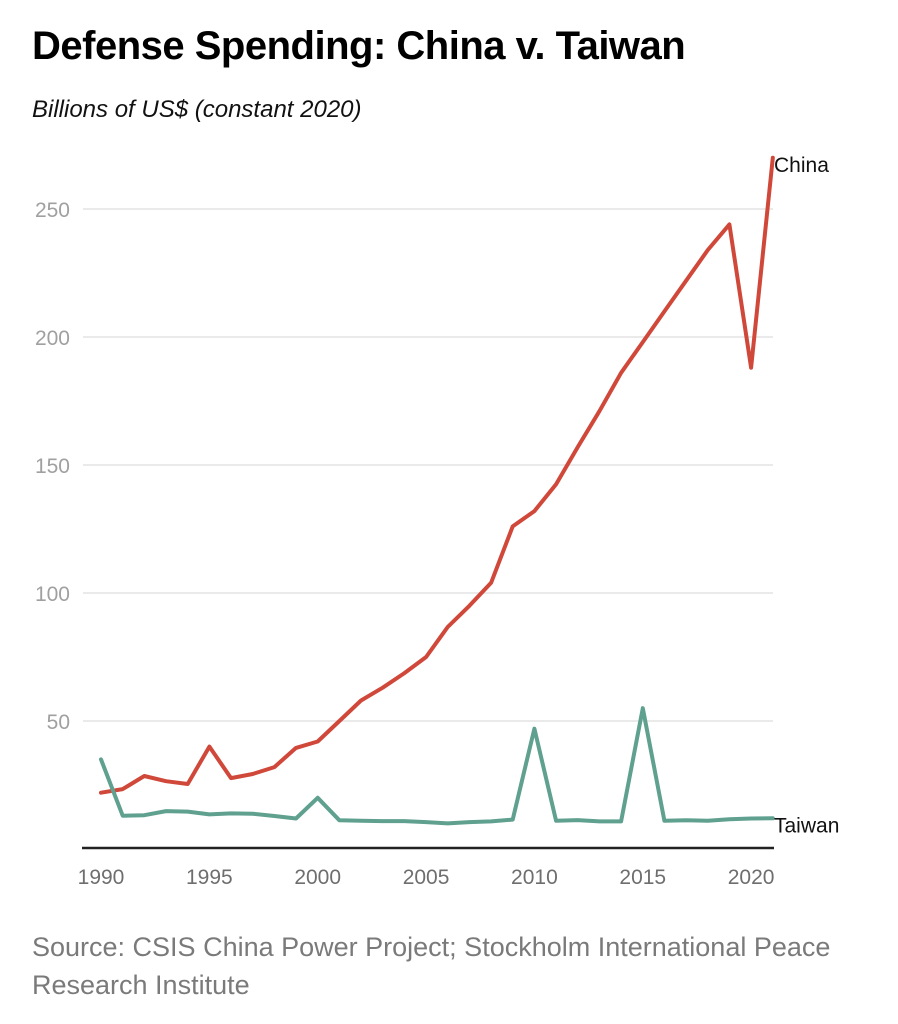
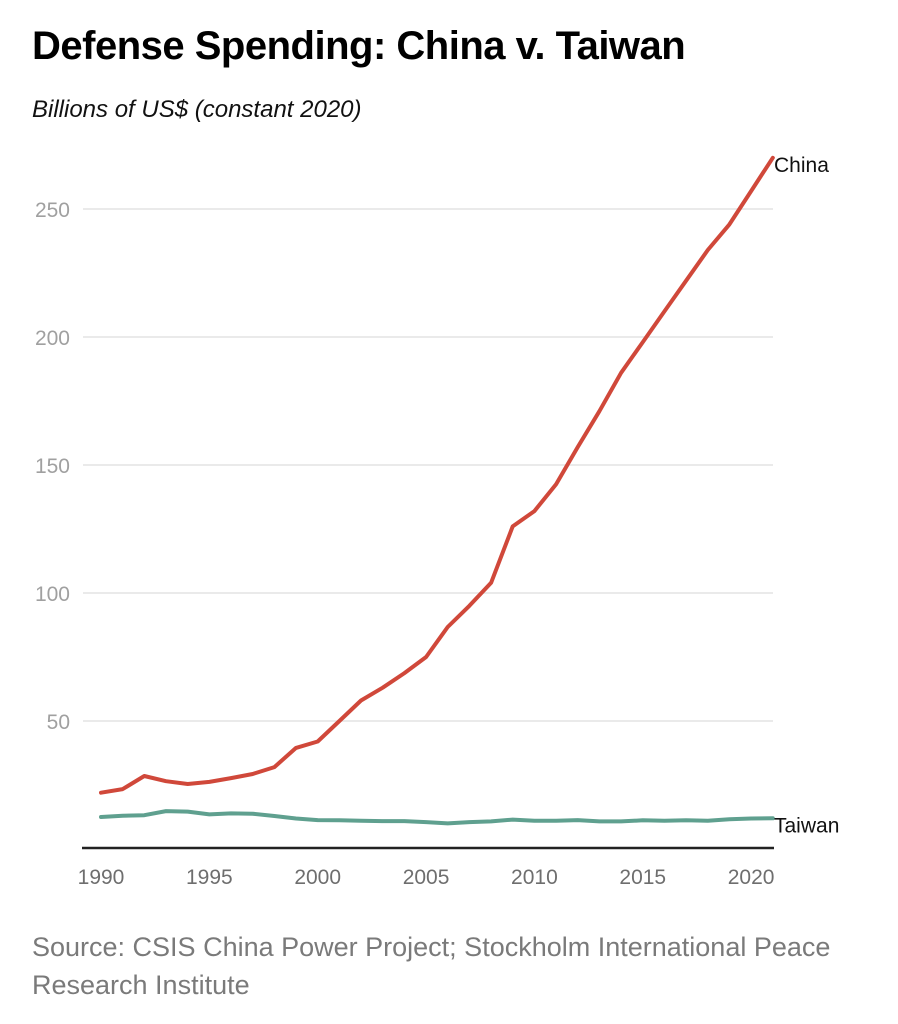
Taiwan/1990: 35 -> 12
China/1995: 40 -> 26
Taiwan/2000: 20 -> 11
Taiwan/2010: 47 -> 11
Taiwan/2015: 55 -> 11
China/2020: 188 -> 257
